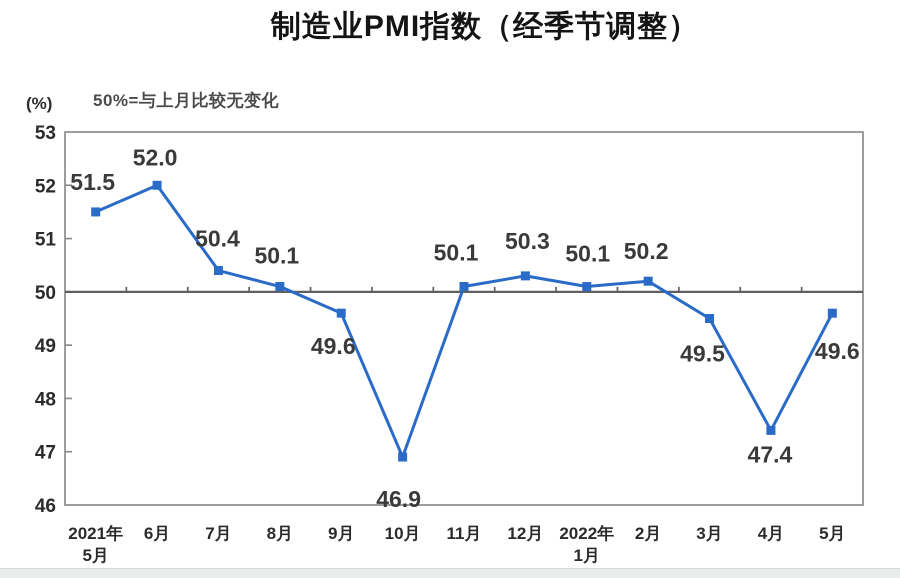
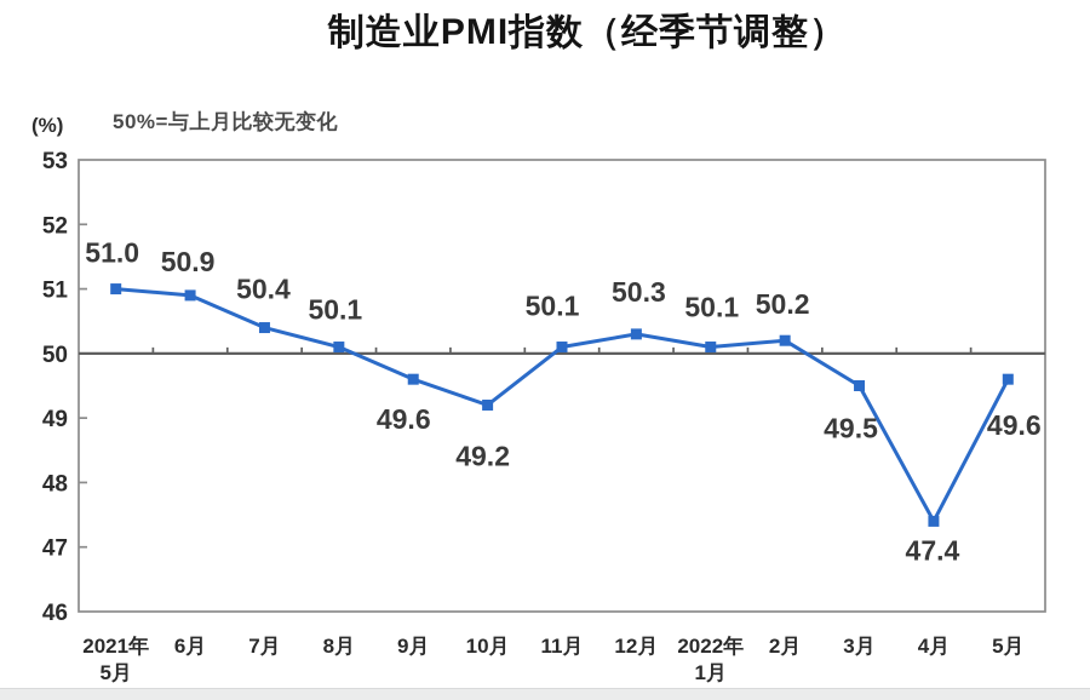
2021年 5月: 51.5 -> 51.0
6月: 52.0 -> 50.9
10月: 46.9 -> 49.2
